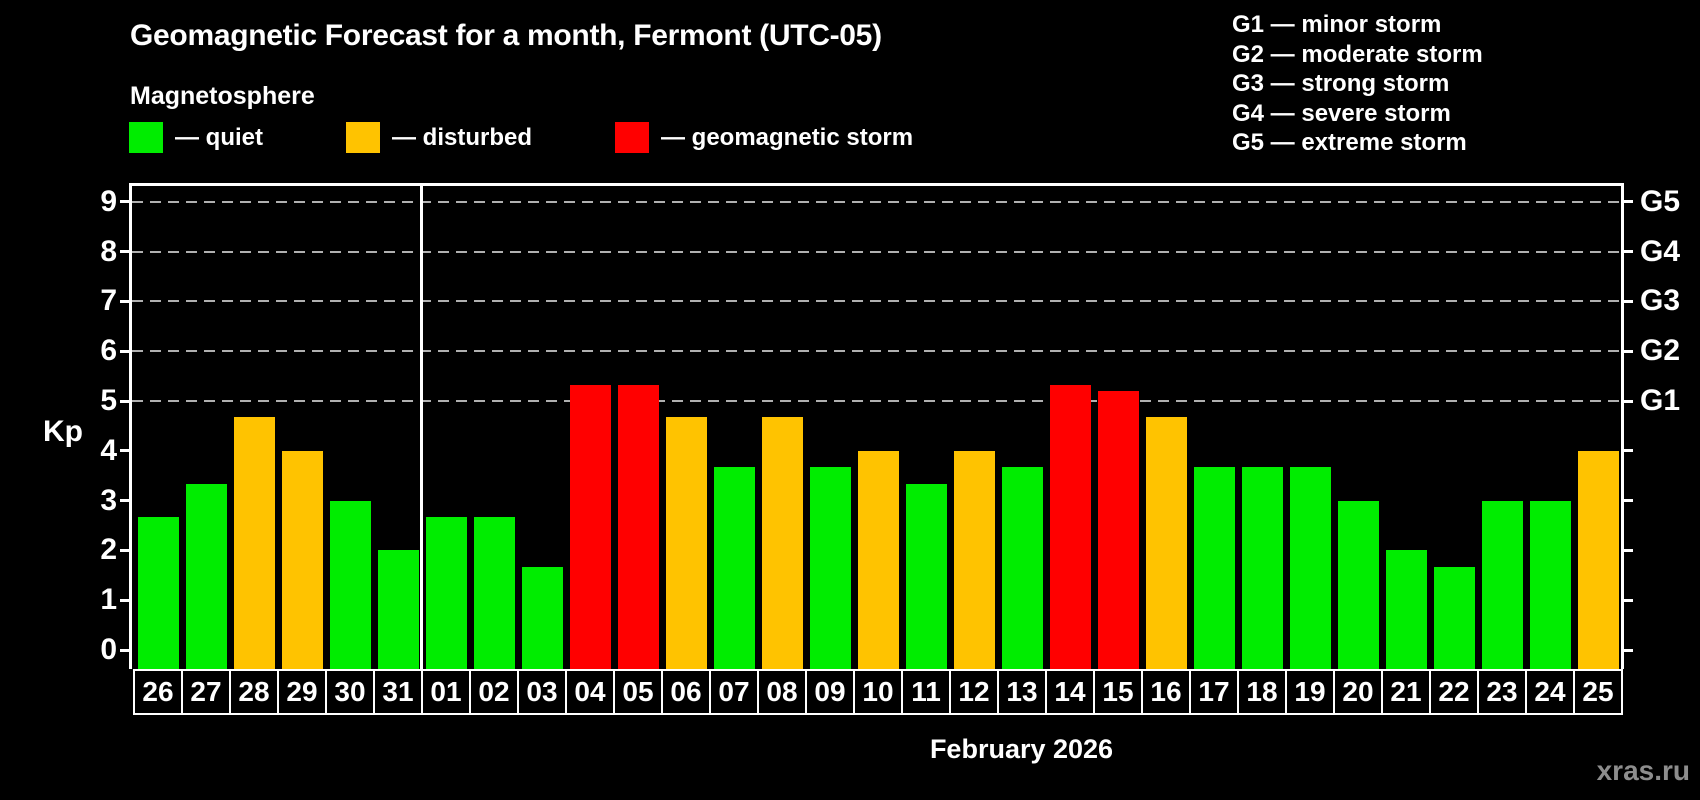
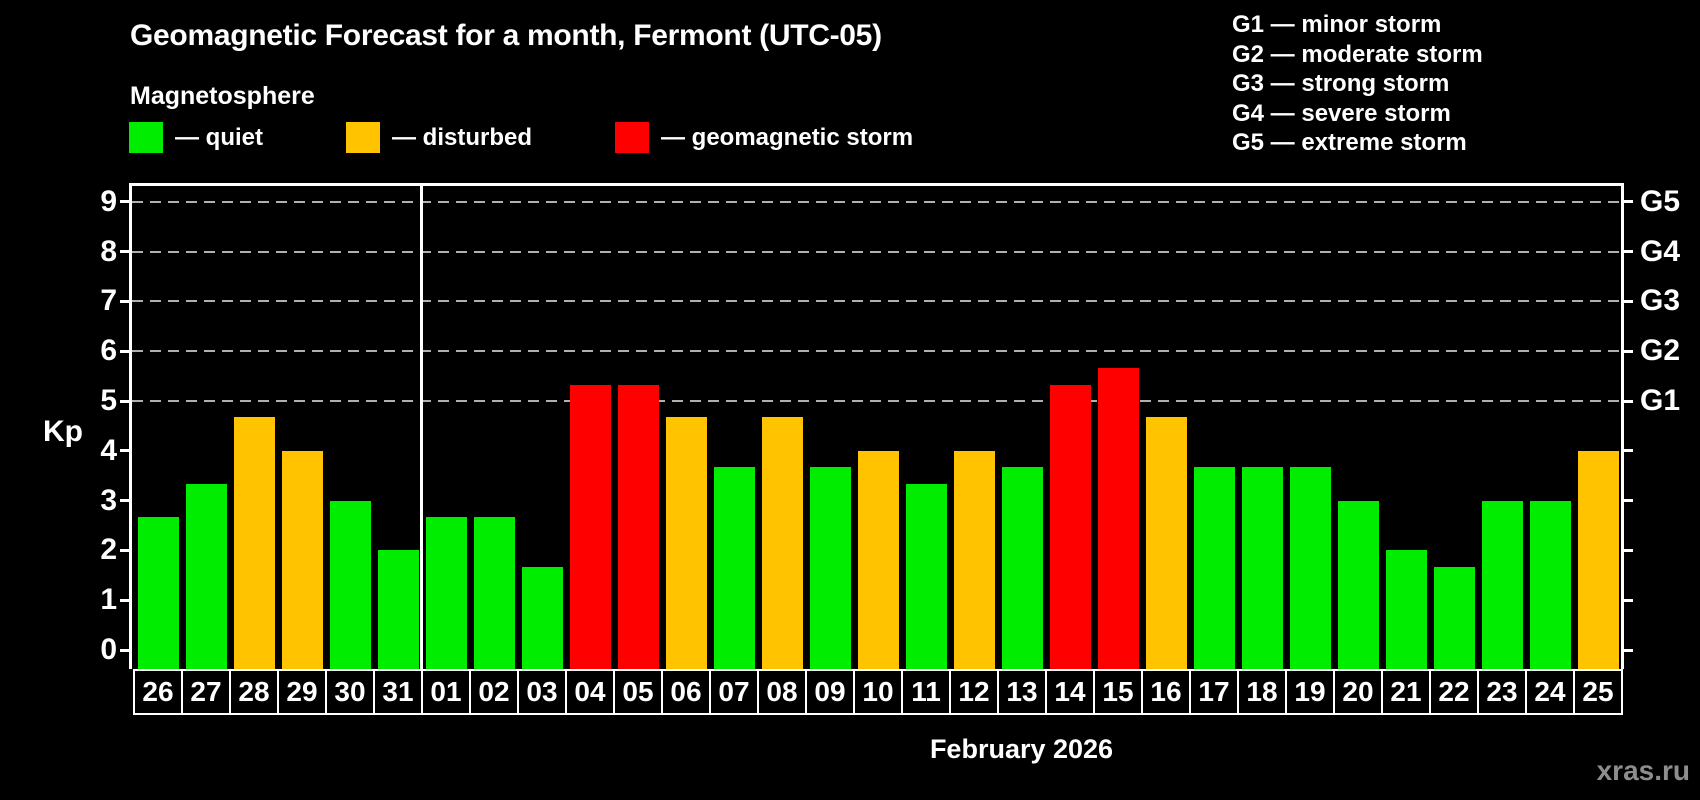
15: 5.2 -> 5.7
